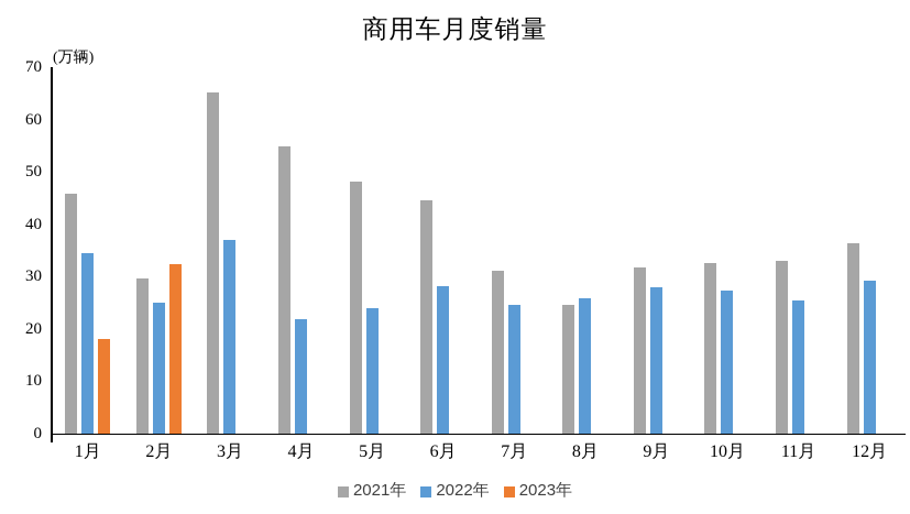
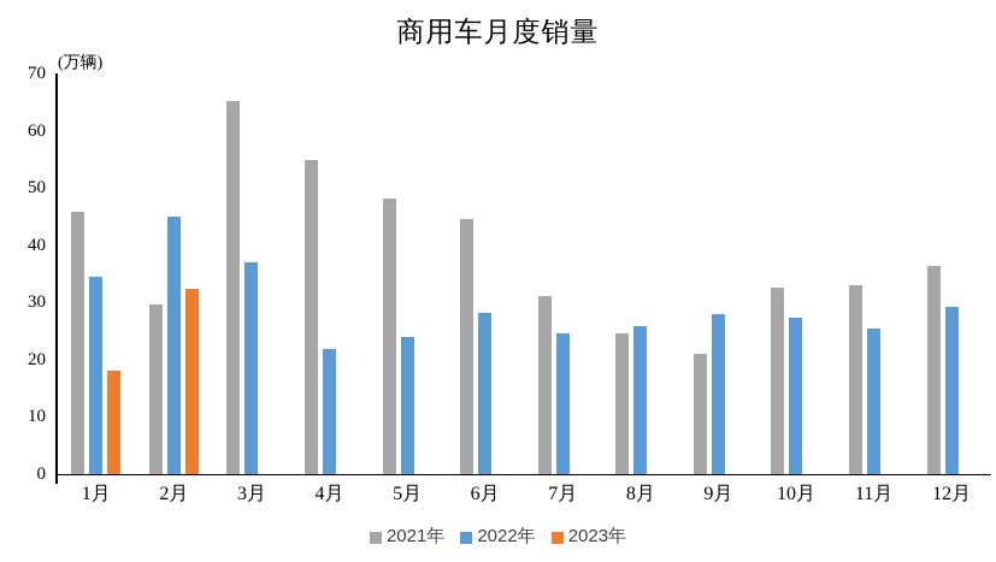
2022年/2月: 25 -> 45
2021年/9月: 32 -> 21
